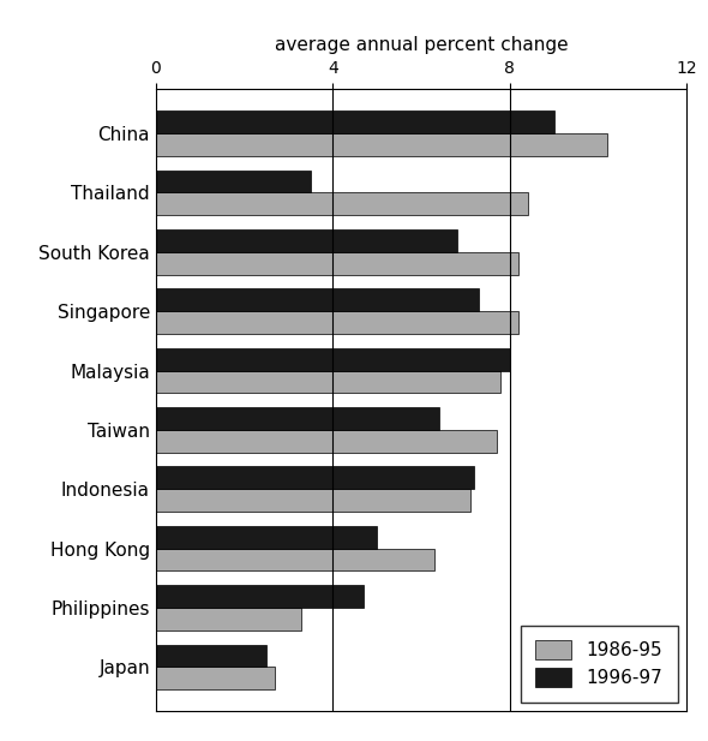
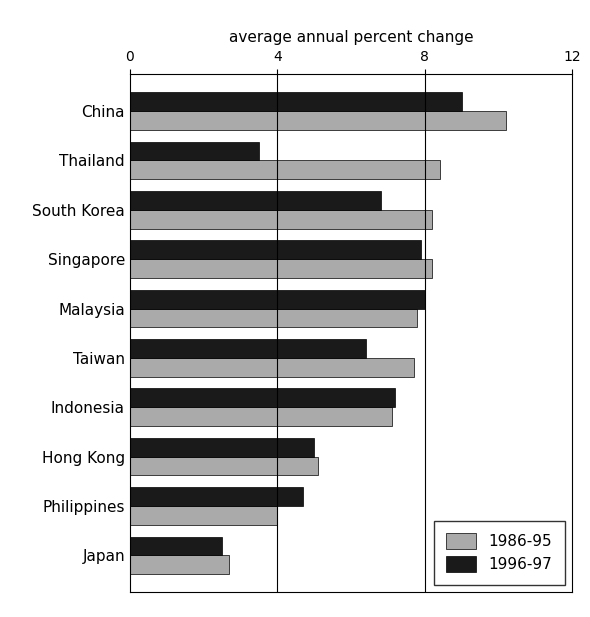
1996-97/Singapore: 7.3 -> 7.9
1986-95/Hong Kong: 6.3 -> 5.1
1986-95/Philippines: 3.3 -> 4.0
